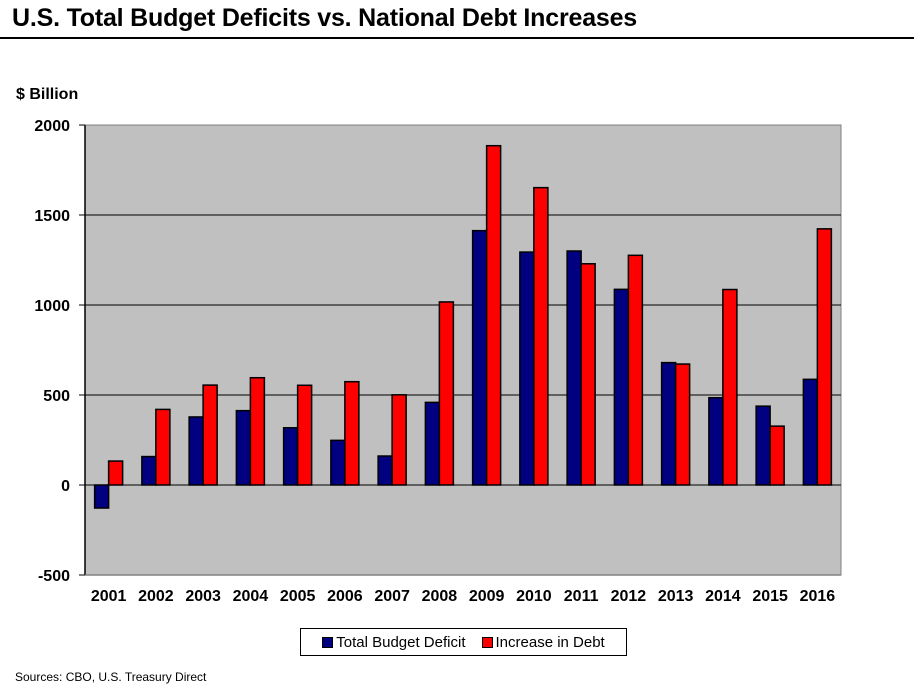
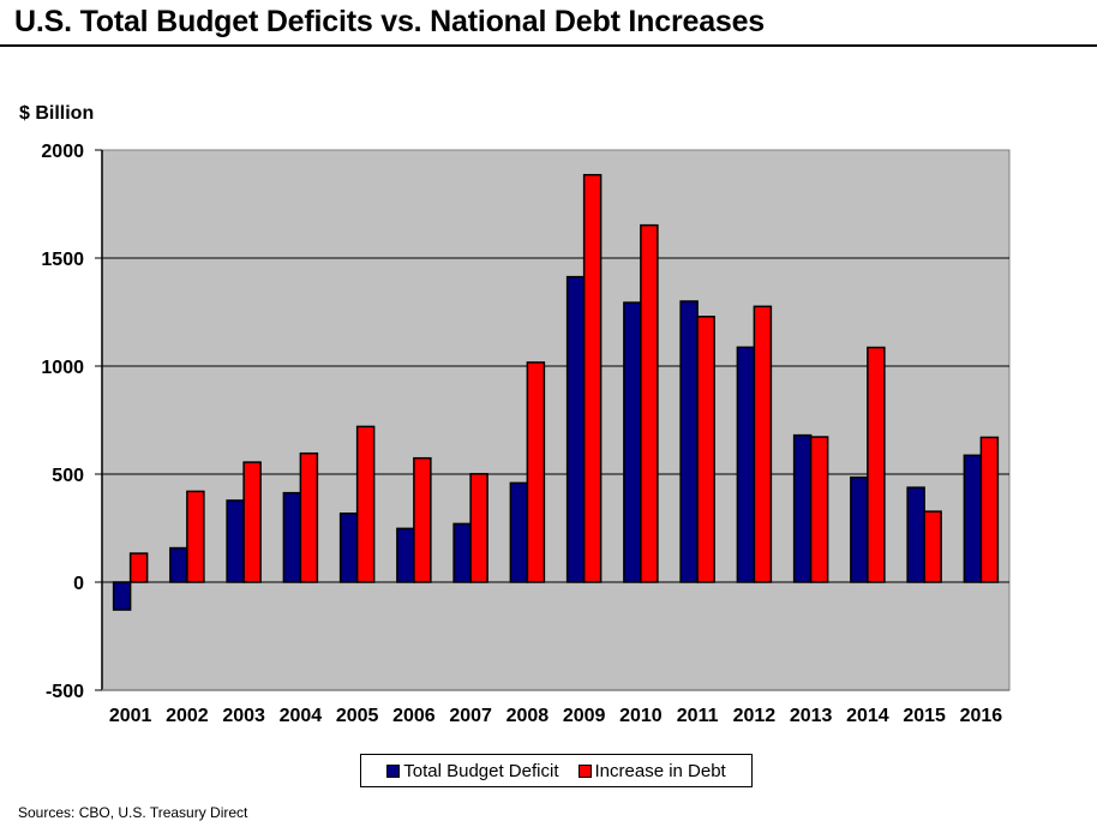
Increase in Debt/2005: 550 -> 720
Total Budget Deficit/2007: 160 -> 270
Increase in Debt/2016: 1420 -> 670
